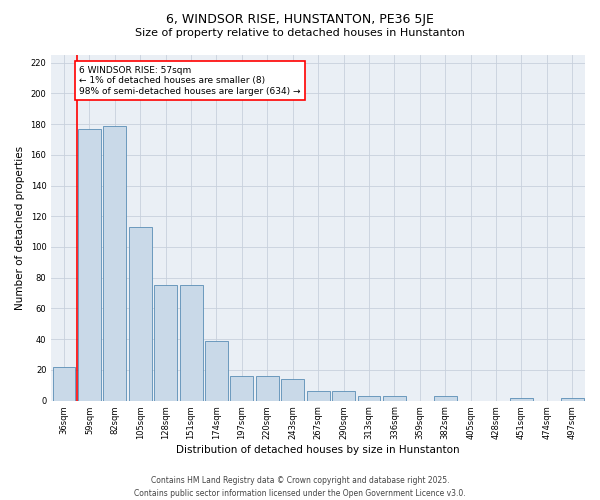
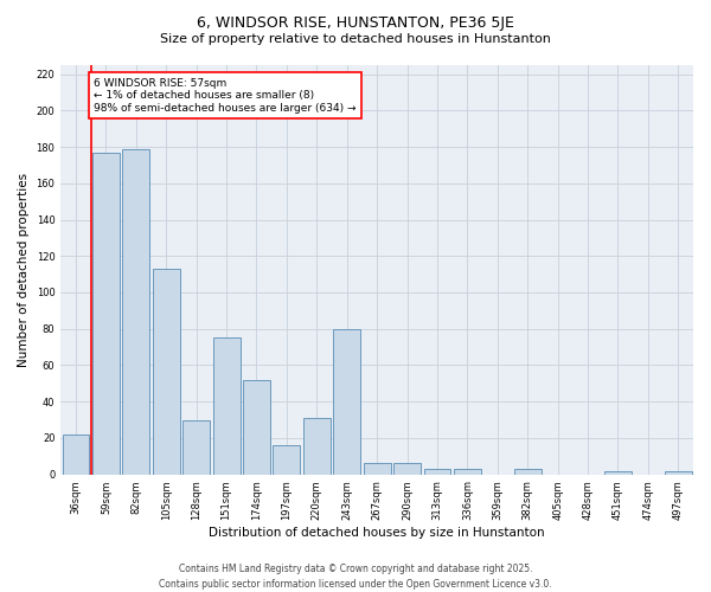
128sqm: 75 -> 30
174sqm: 39 -> 52
220sqm: 16 -> 31
243sqm: 14 -> 80
